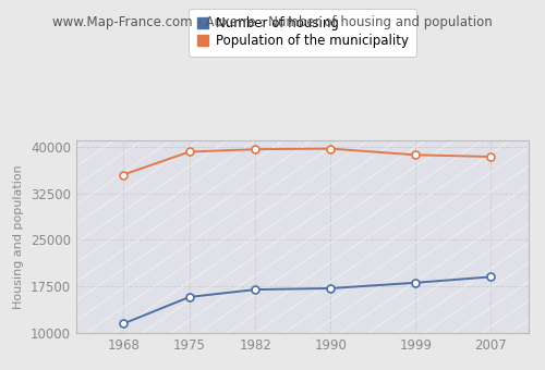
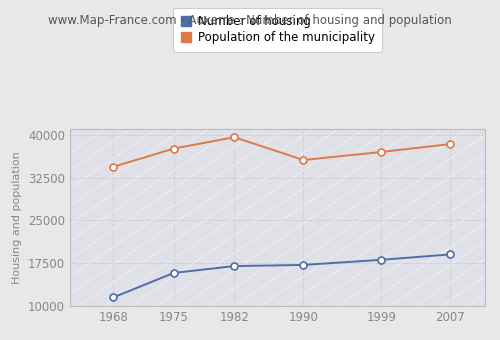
Population of the municipality/1968: 35500 -> 34400
Population of the municipality/1975: 39200 -> 37600
Population of the municipality/1990: 39700 -> 35600
Population of the municipality/1999: 38700 -> 37000
